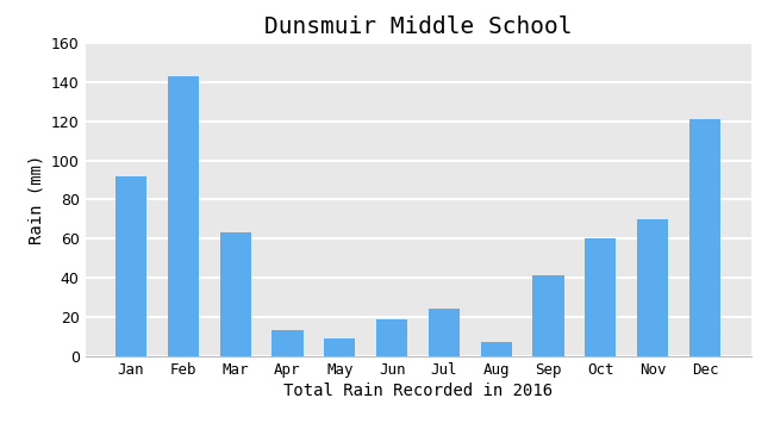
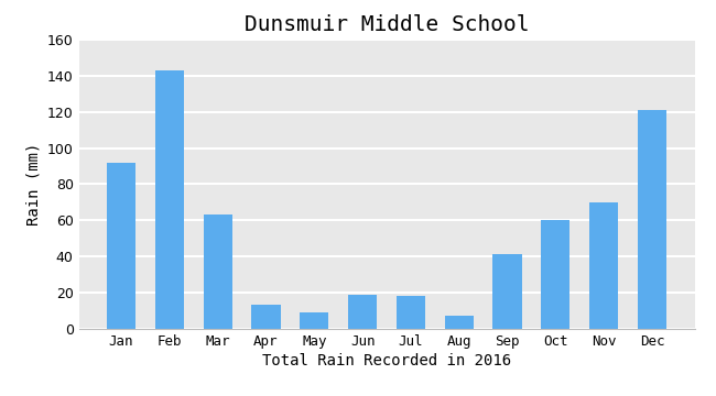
Jul: 24 -> 18
